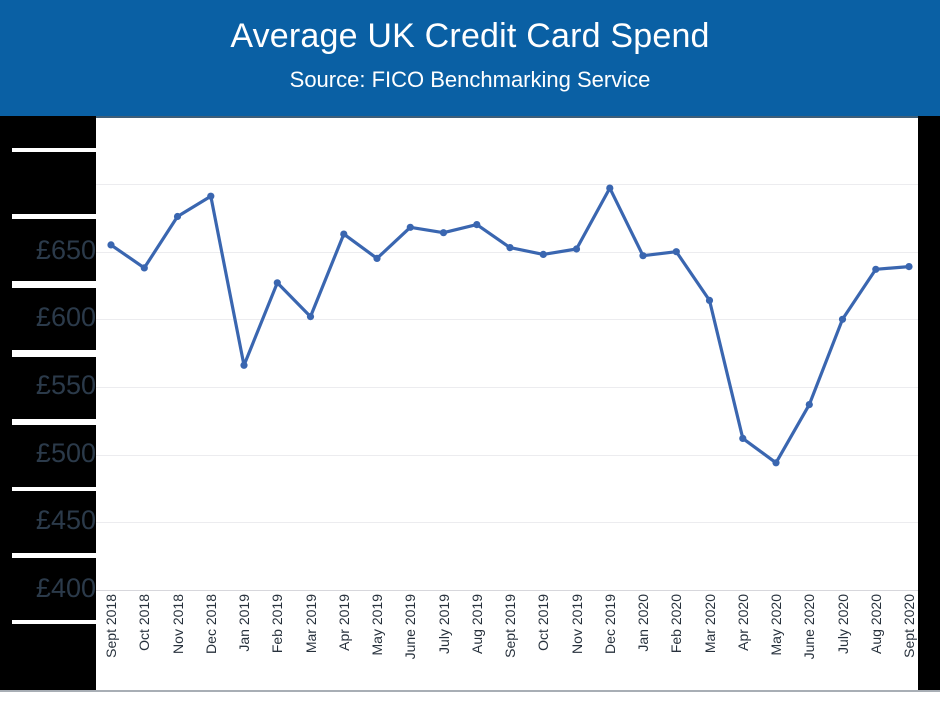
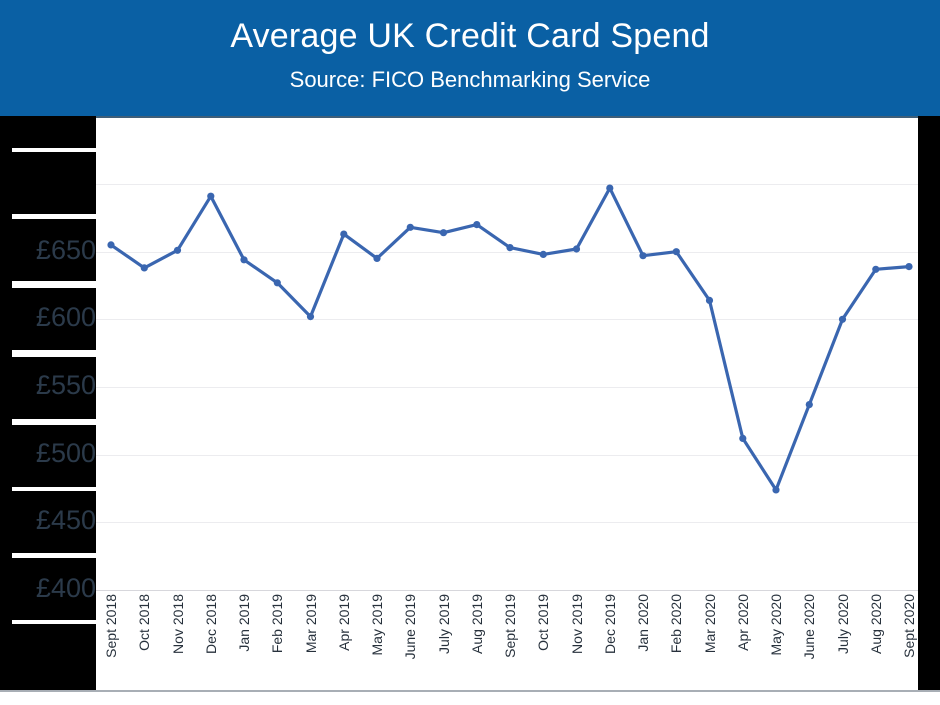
Nov 2018: £676 -> £651
Jan 2019: £566 -> £644
May 2020: £494 -> £474
